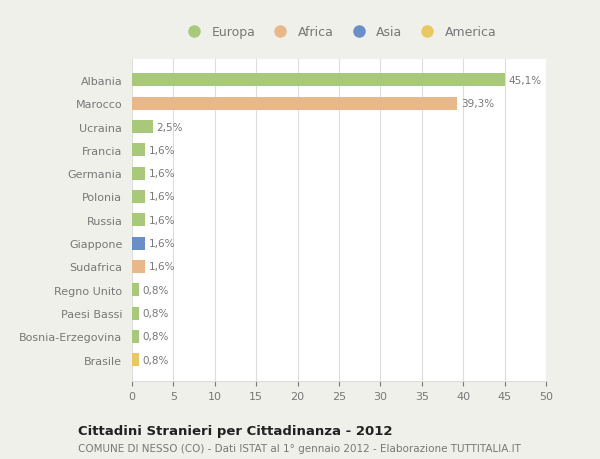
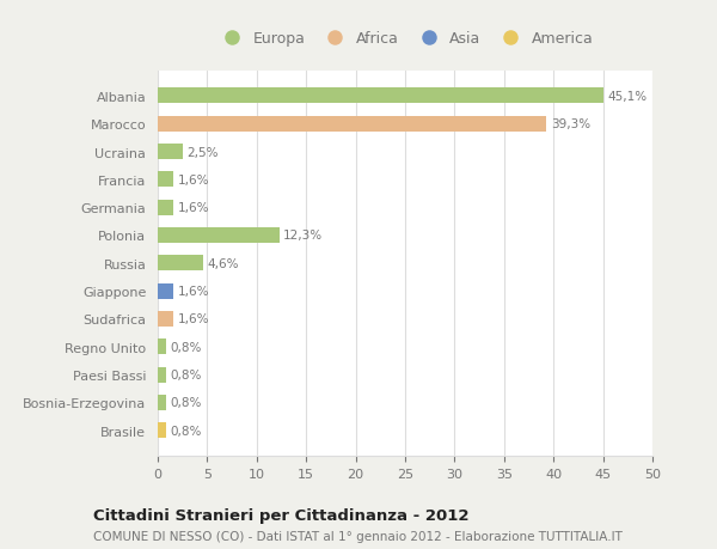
Polonia: 1,6% -> 12,3%
Russia: 1,6% -> 4,6%
